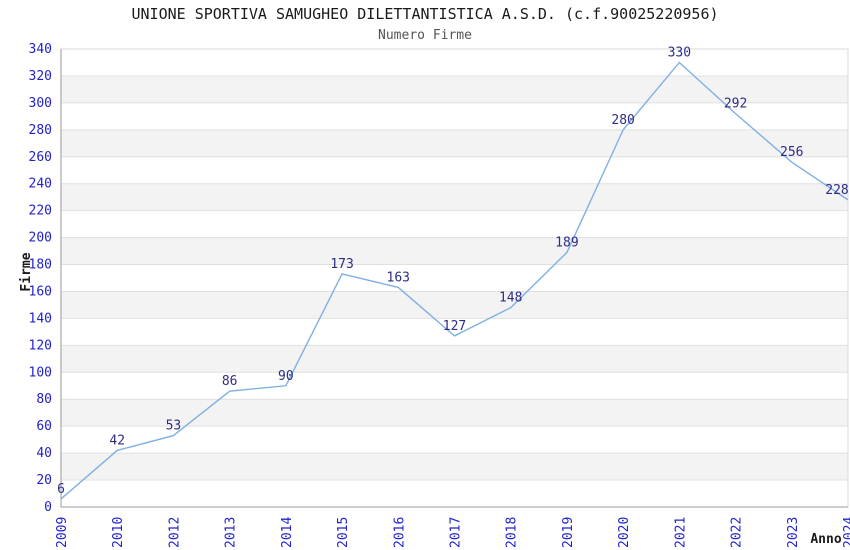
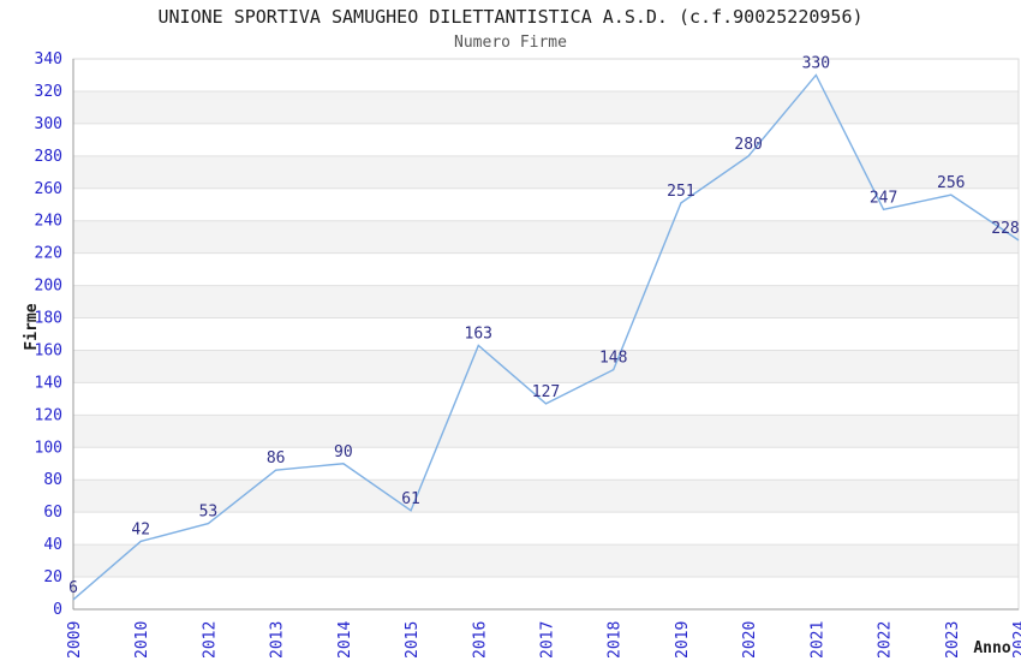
2015: 173 -> 61
2019: 189 -> 251
2022: 292 -> 247
